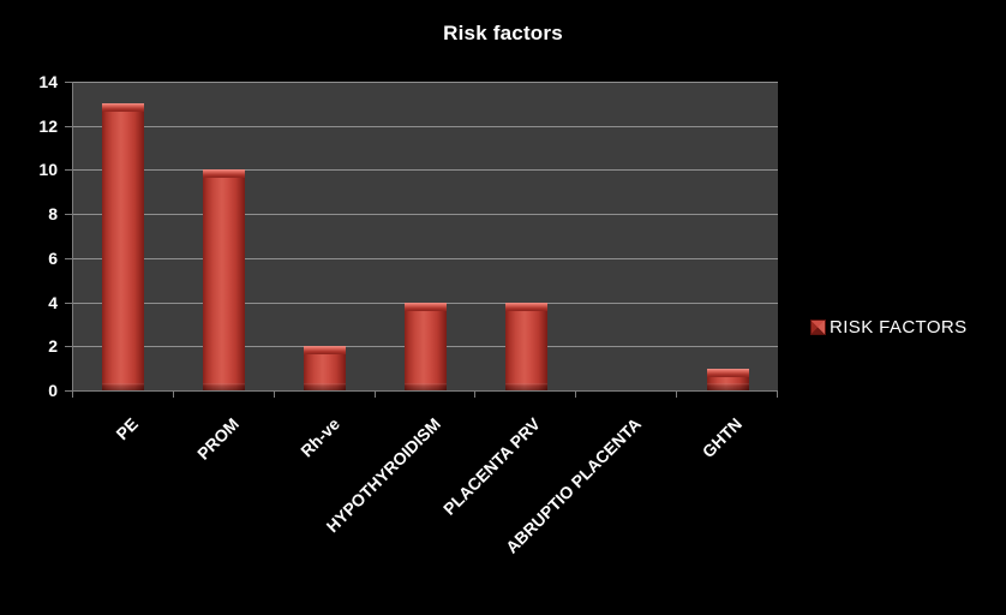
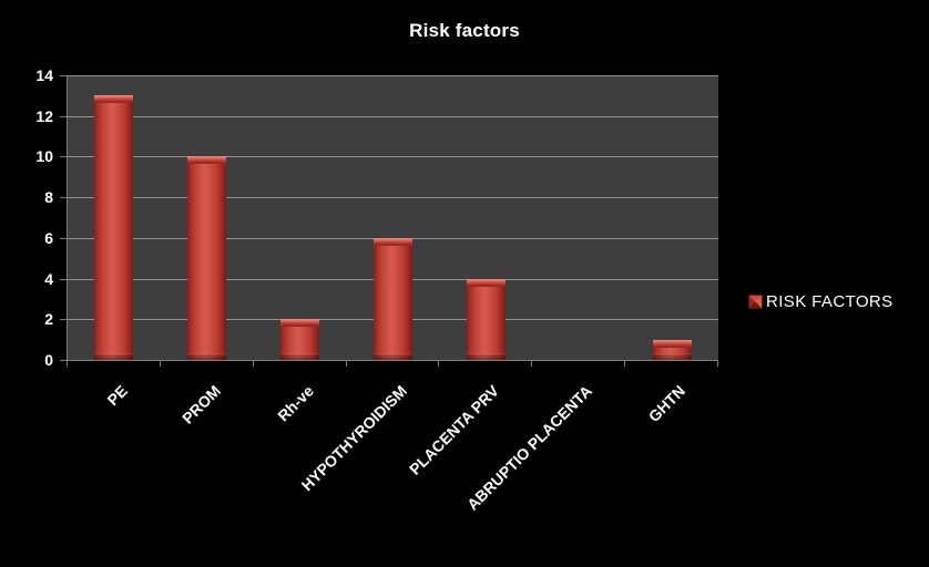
HYPOTHYROIDISM: 4 -> 6
